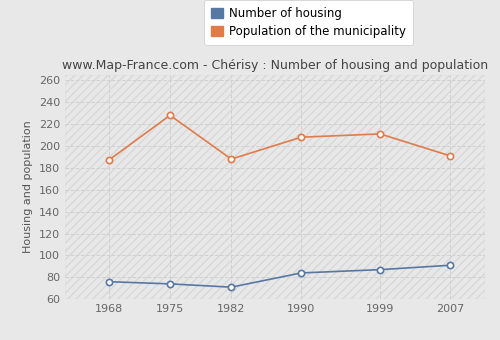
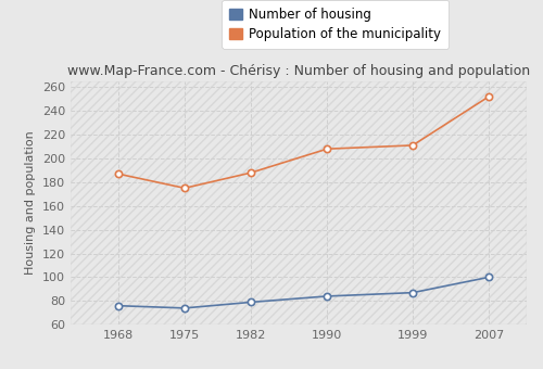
Population of the municipality/1975: 228 -> 175
Number of housing/1982: 71 -> 79
Number of housing/2007: 91 -> 100
Population of the municipality/2007: 191 -> 252
